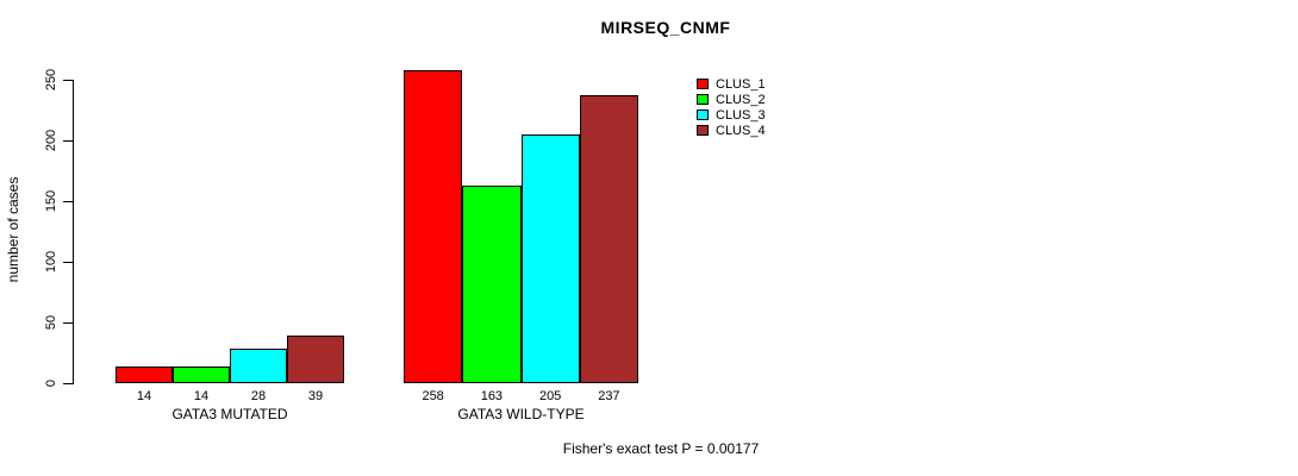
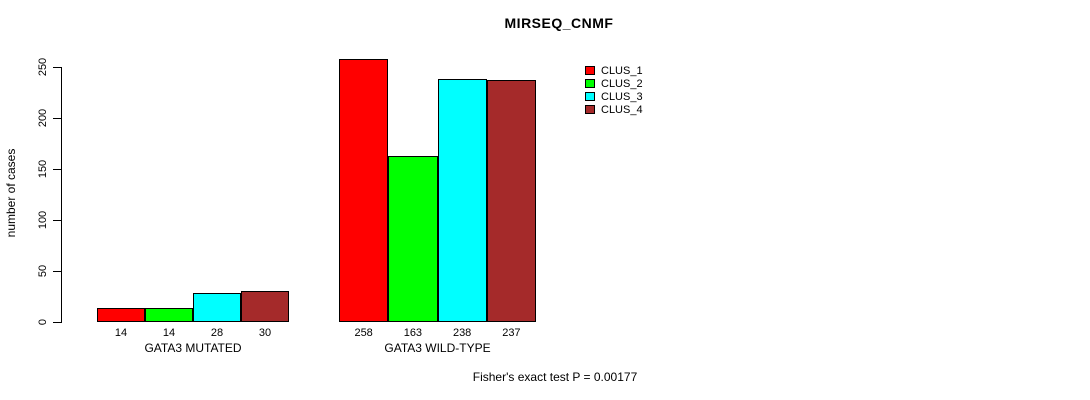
CLUS_4/GATA3 MUTATED: 39 -> 30
CLUS_3/GATA3 WILD-TYPE: 205 -> 238
